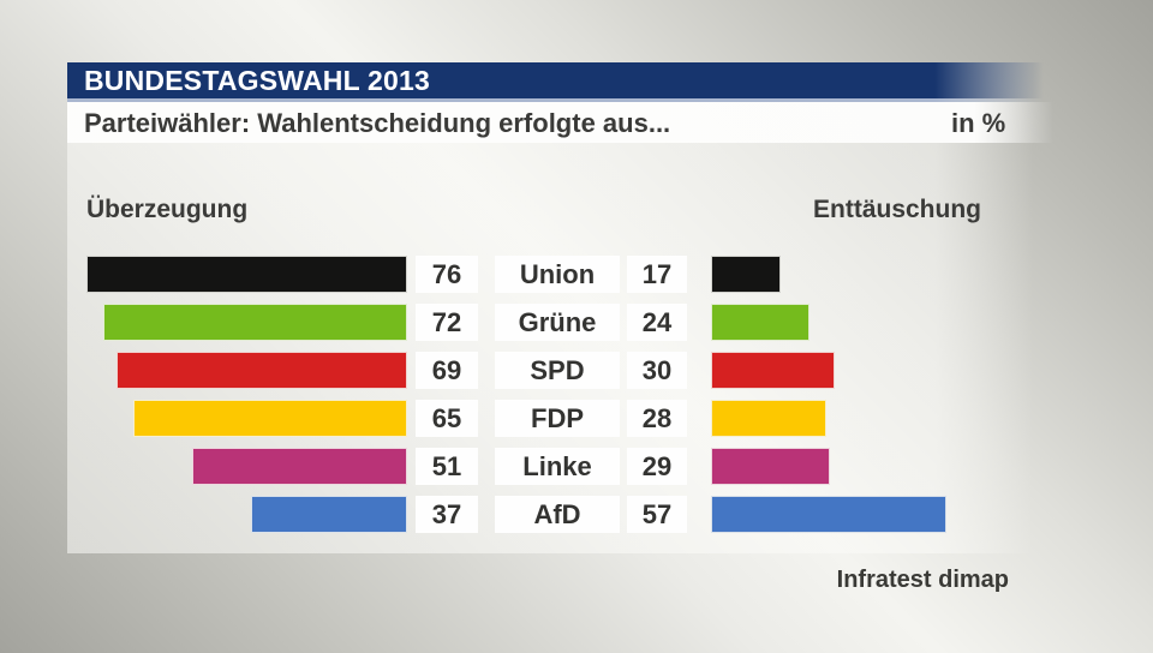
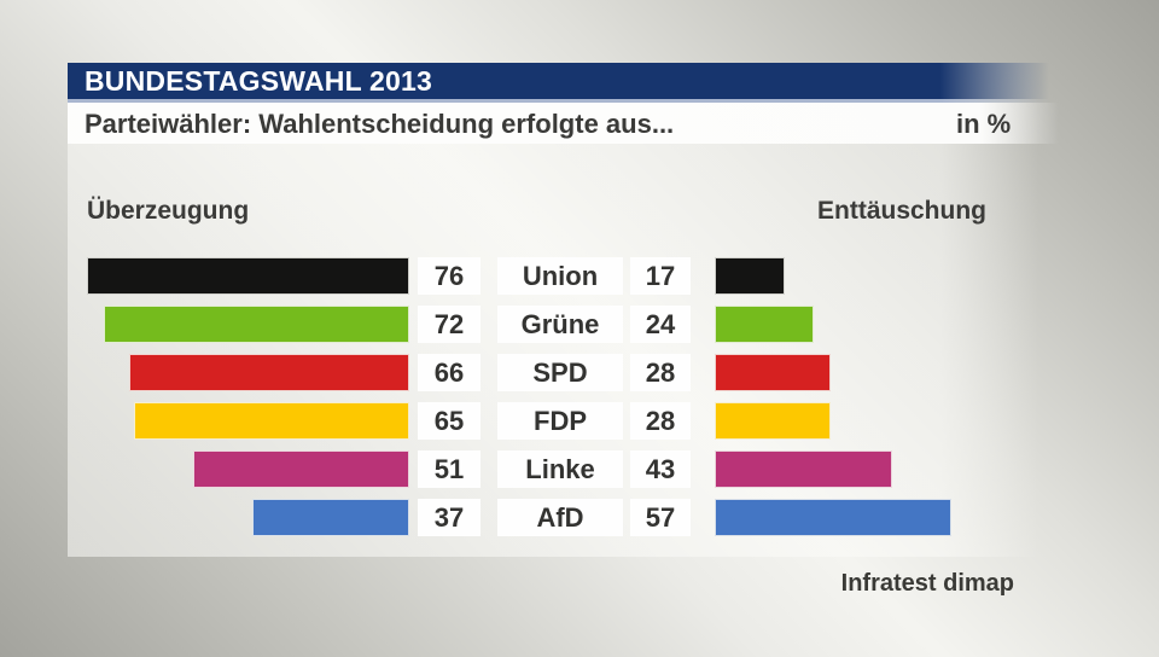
Überzeugung/SPD: 69 -> 66
Enttäuschung/SPD: 30 -> 28
Enttäuschung/Linke: 29 -> 43
